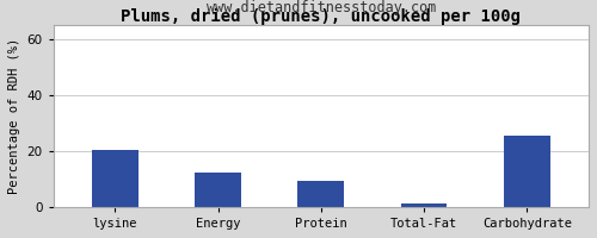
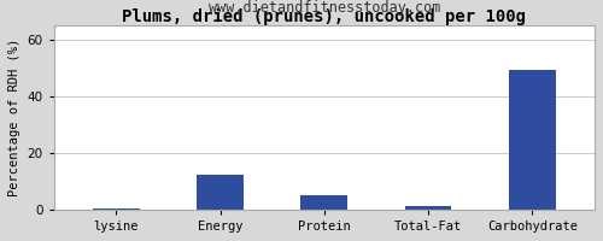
lysine: 20.5 -> 0.3
Protein: 9.5 -> 5.0
Carbohydrate: 25.5 -> 49.5
